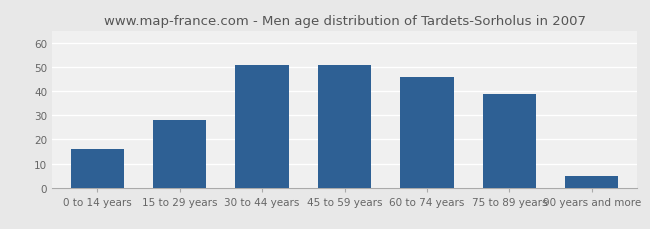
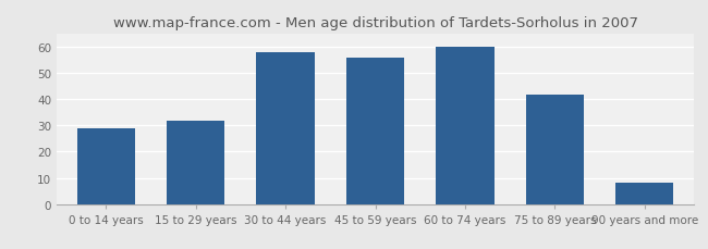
0 to 14 years: 16 -> 29
15 to 29 years: 28 -> 32
30 to 44 years: 51 -> 58
45 to 59 years: 51 -> 56
60 to 74 years: 46 -> 60
75 to 89 years: 39 -> 42
90 years and more: 5 -> 8
